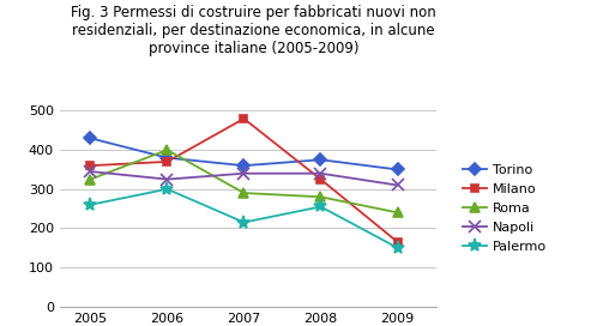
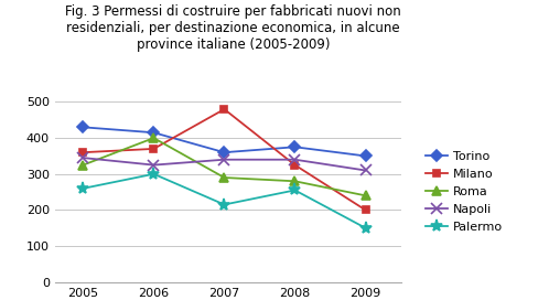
Torino/2006: 380 -> 415
Milano/2009: 165 -> 200
